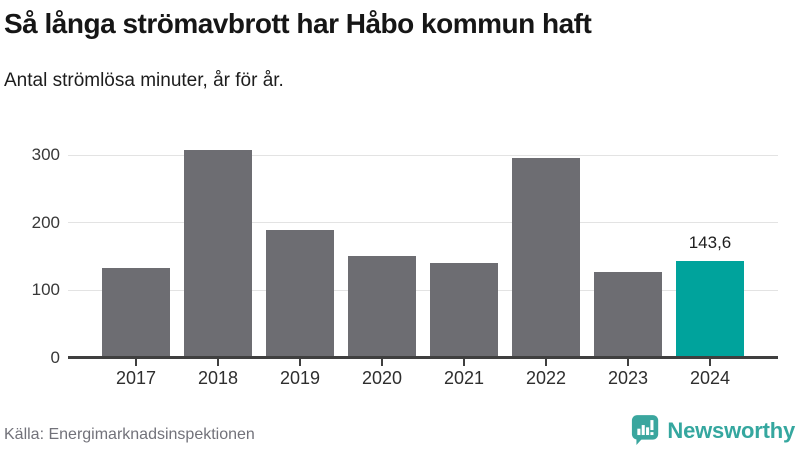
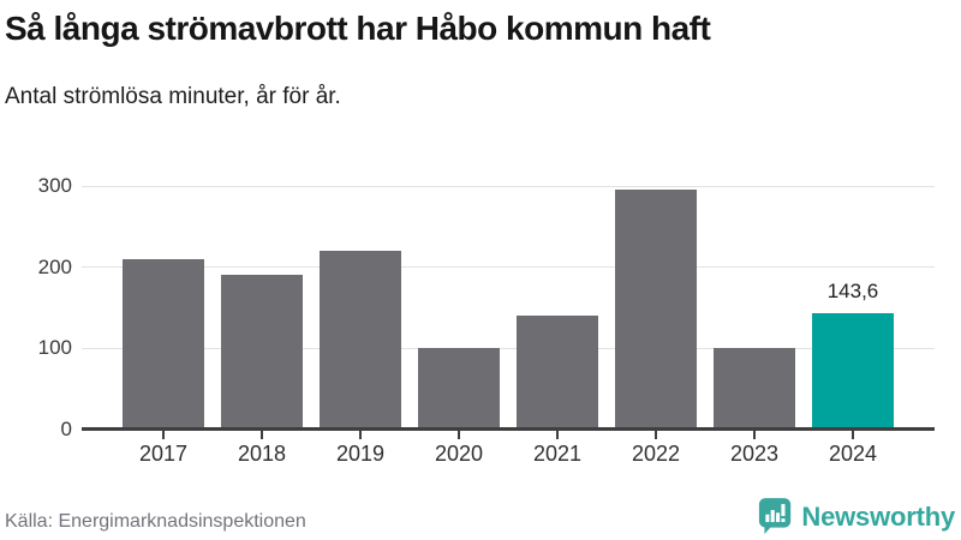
2017: 130 -> 210
2018: 310 -> 190
2019: 190 -> 220
2020: 150 -> 100
2023: 130 -> 100
